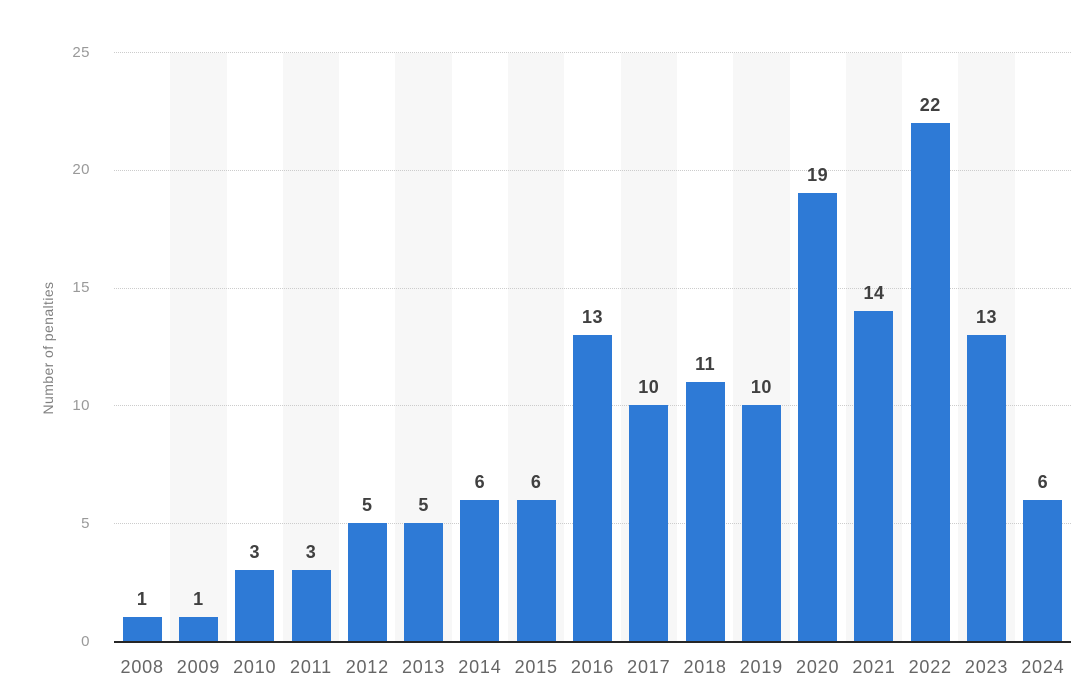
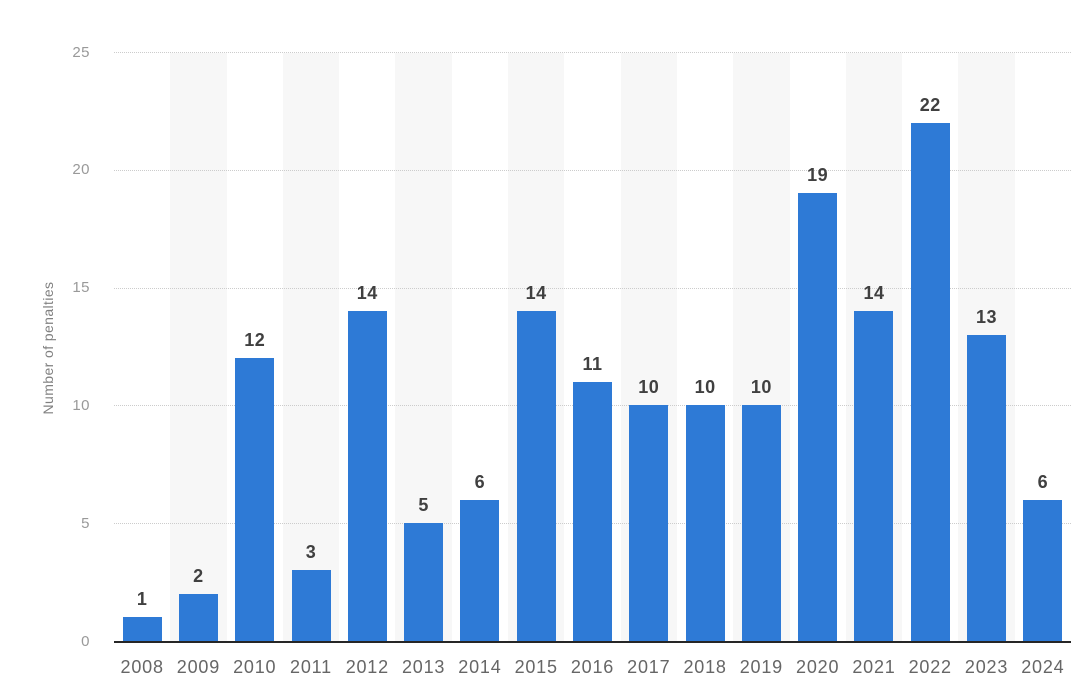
2009: 1 -> 2
2010: 3 -> 12
2012: 5 -> 14
2015: 6 -> 14
2016: 13 -> 11
2018: 11 -> 10
